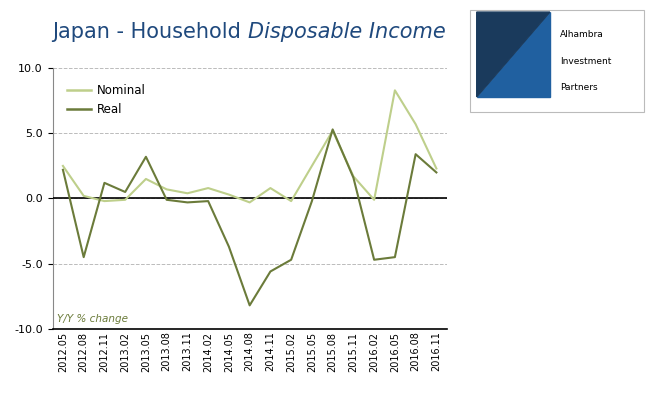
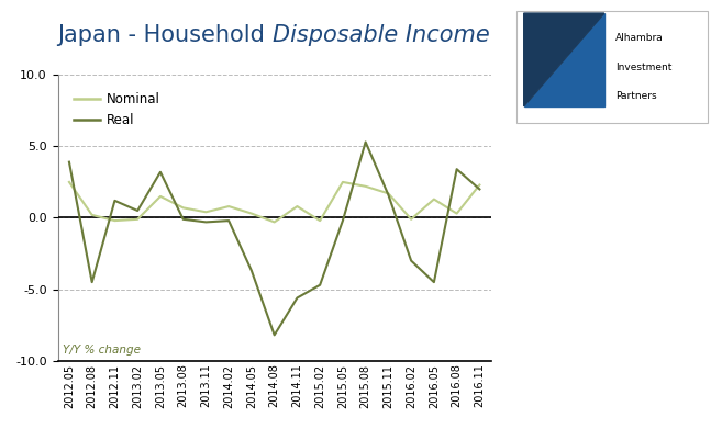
Real/2012.05: 2.2 -> 3.9
Nominal/2015.08: 5.2 -> 2.2
Real/2016.02: -4.7 -> -3.0
Nominal/2016.05: 8.3 -> 1.3
Nominal/2016.08: 5.7 -> 0.3
